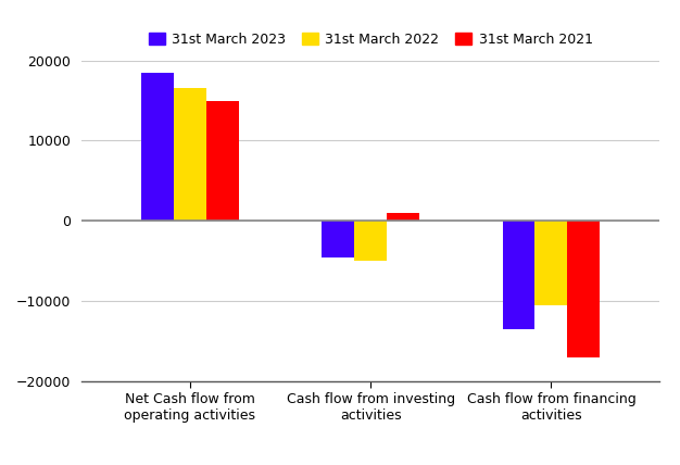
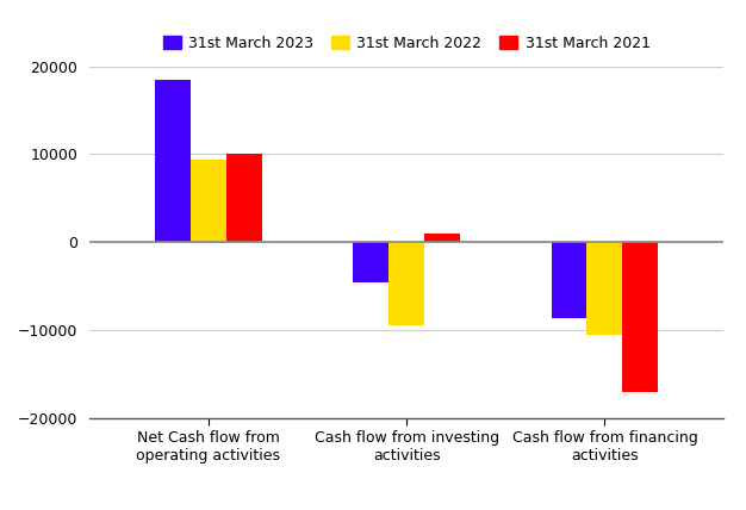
31st March 2022/Net Cash flow from operating activities: 16500 -> 9400
31st March 2021/Net Cash flow from operating activities: 15000 -> 10000
31st March 2022/Cash flow from investing activities: -5000 -> -9400
31st March 2023/Cash flow from financing activities: -13500 -> -8600
